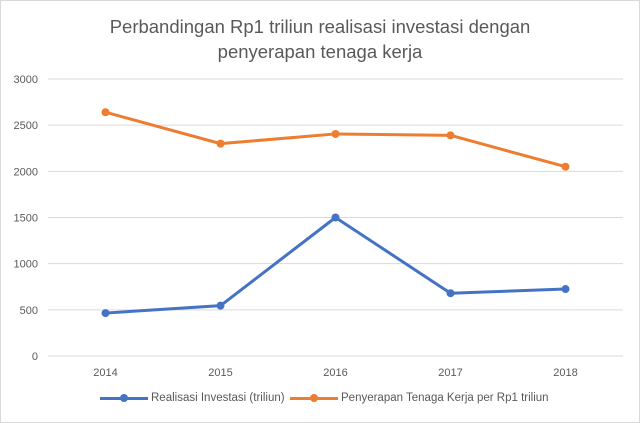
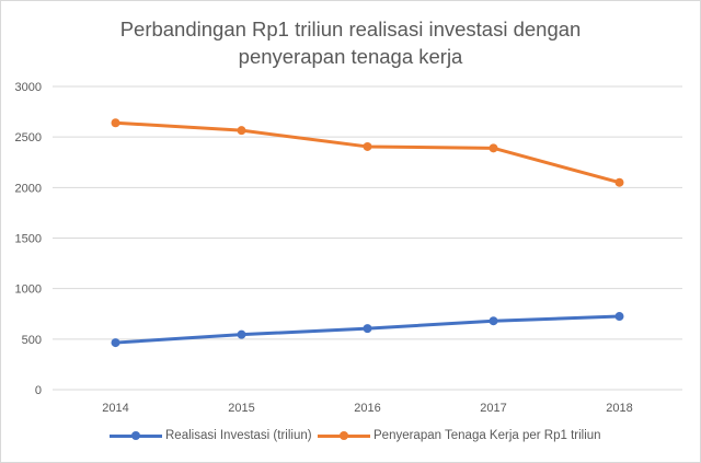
Penyerapan Tenaga Kerja per Rp1 triliun/2015: 2300 -> 2600
Realisasi Investasi (triliun)/2016: 1500 -> 600
